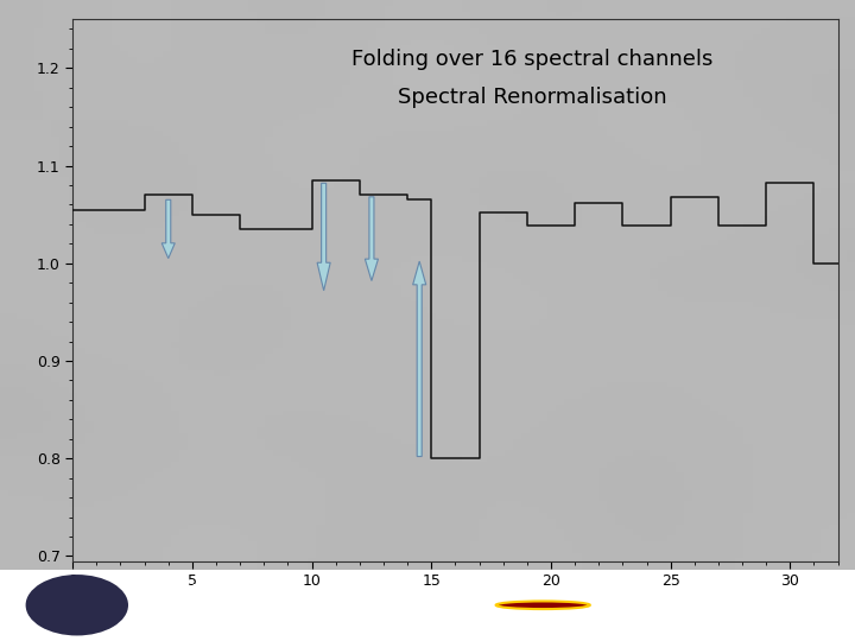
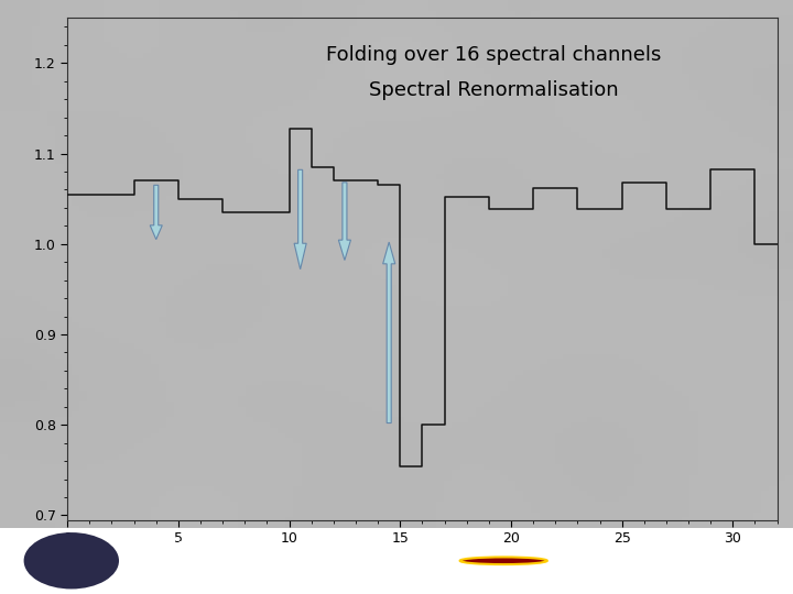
10: 1.085 -> 1.128
15: 0.800 -> 0.754
